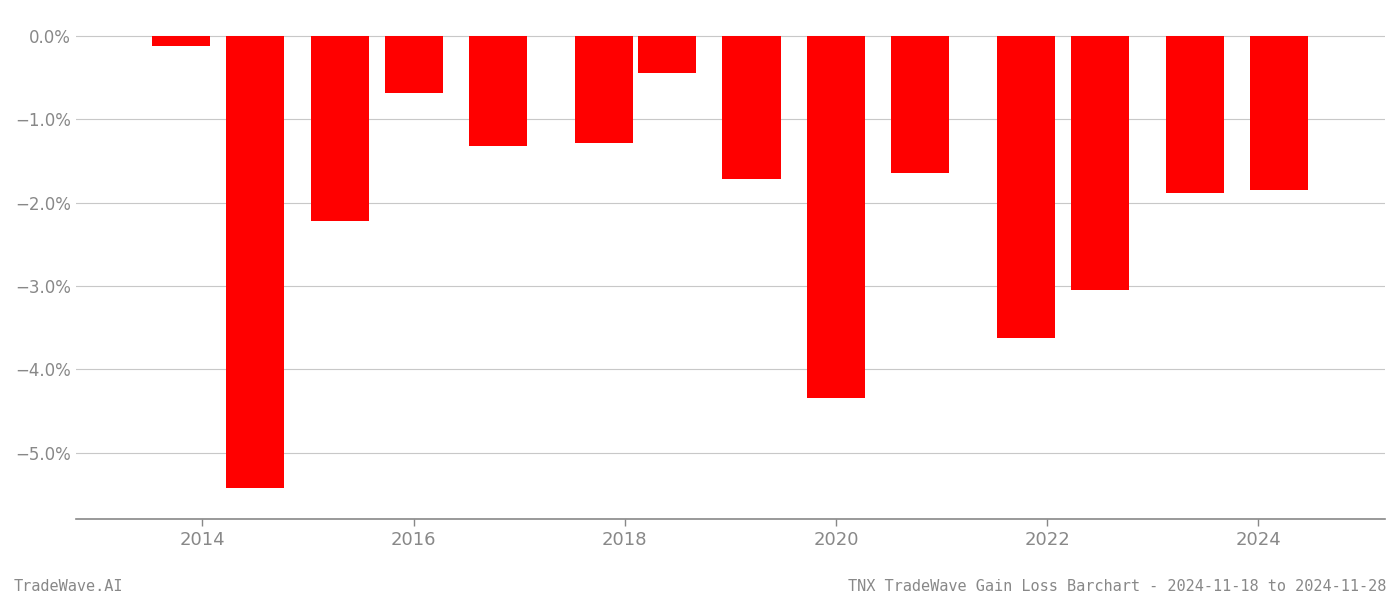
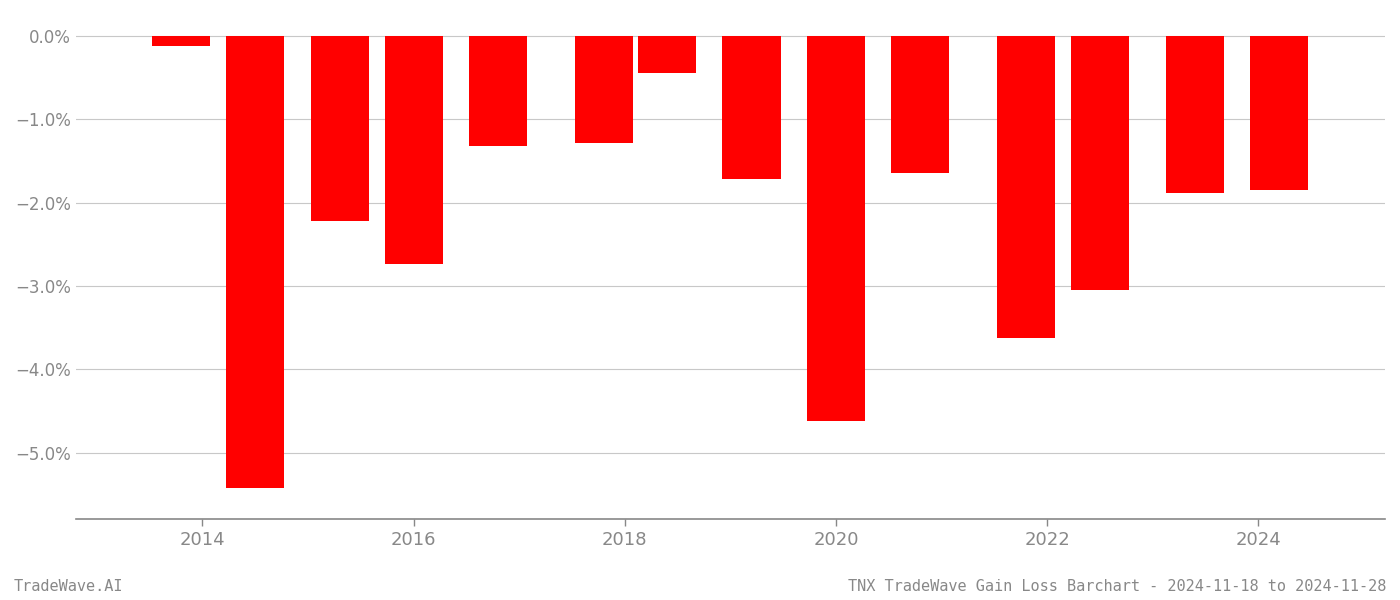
2016: -0.68% -> -2.74%
2020: -4.35% -> -4.62%
